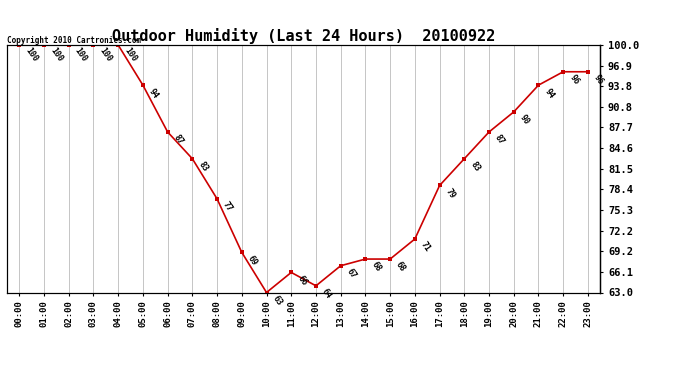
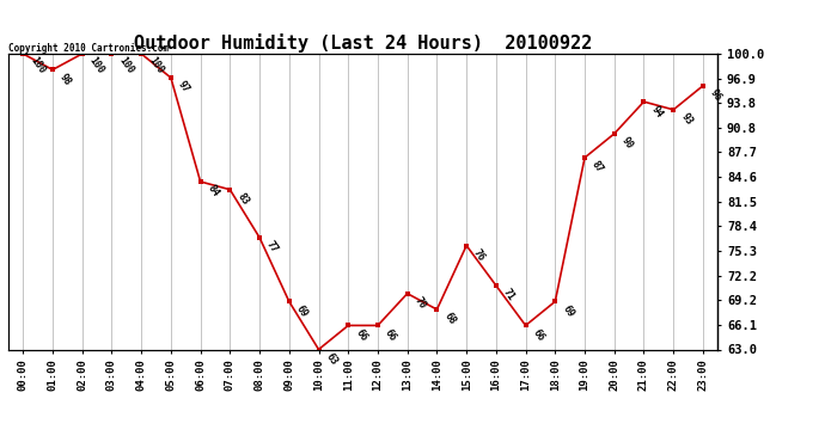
01:00: 100 -> 98
05:00: 94 -> 97
06:00: 87 -> 84
12:00: 64 -> 66
13:00: 67 -> 70
15:00: 68 -> 76
17:00: 79 -> 66
18:00: 83 -> 69
22:00: 96 -> 93
